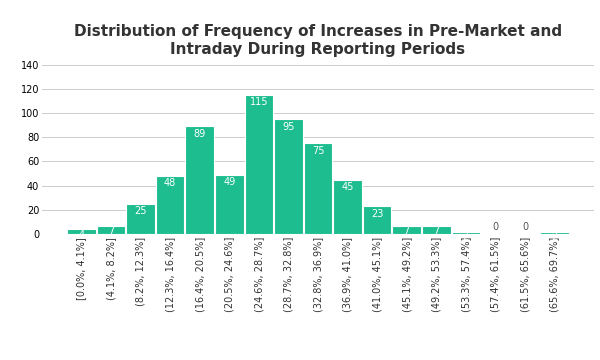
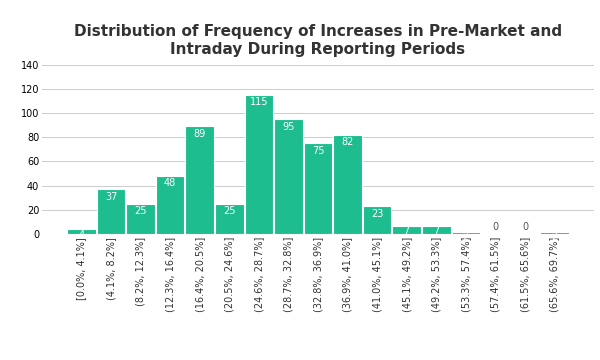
(4.1%, 8.2%]: 7 -> 37
(20.5%, 24.6%]: 49 -> 25
(36.9%, 41.0%]: 45 -> 82
